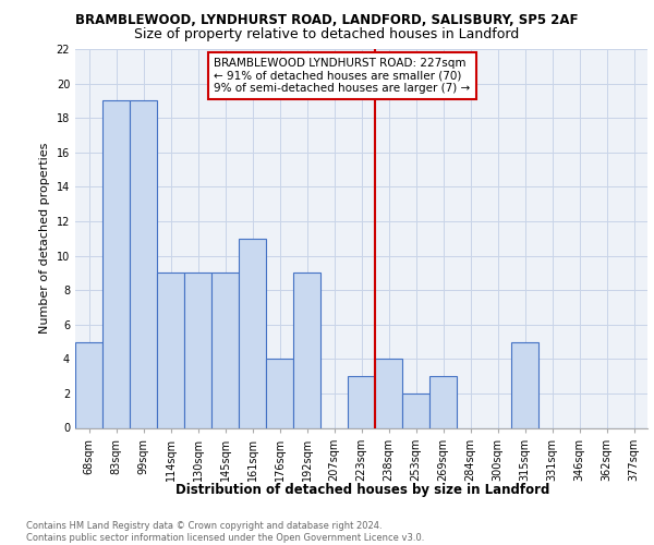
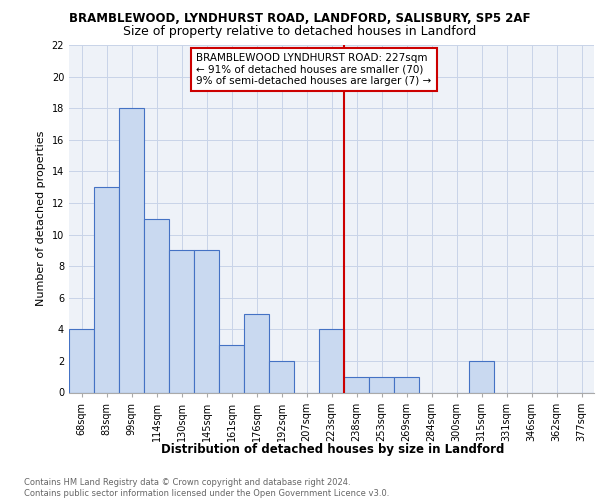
68sqm: 5 -> 4
83sqm: 19 -> 13
99sqm: 19 -> 18
114sqm: 9 -> 11
161sqm: 11 -> 3
176sqm: 4 -> 5
192sqm: 9 -> 2
223sqm: 3 -> 4
238sqm: 4 -> 1
253sqm: 2 -> 1
269sqm: 3 -> 1
315sqm: 5 -> 2
